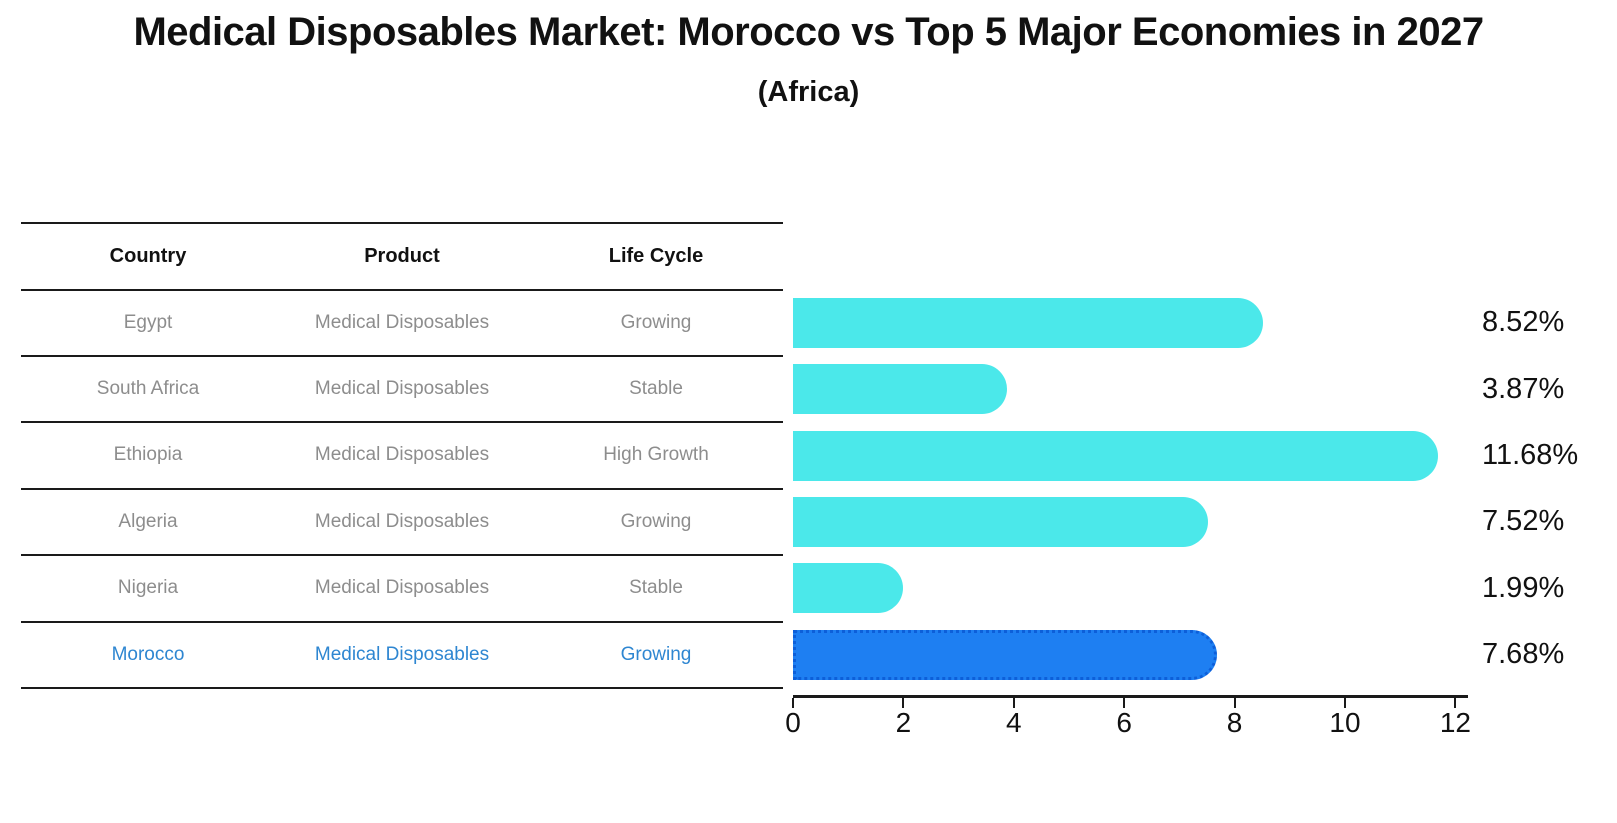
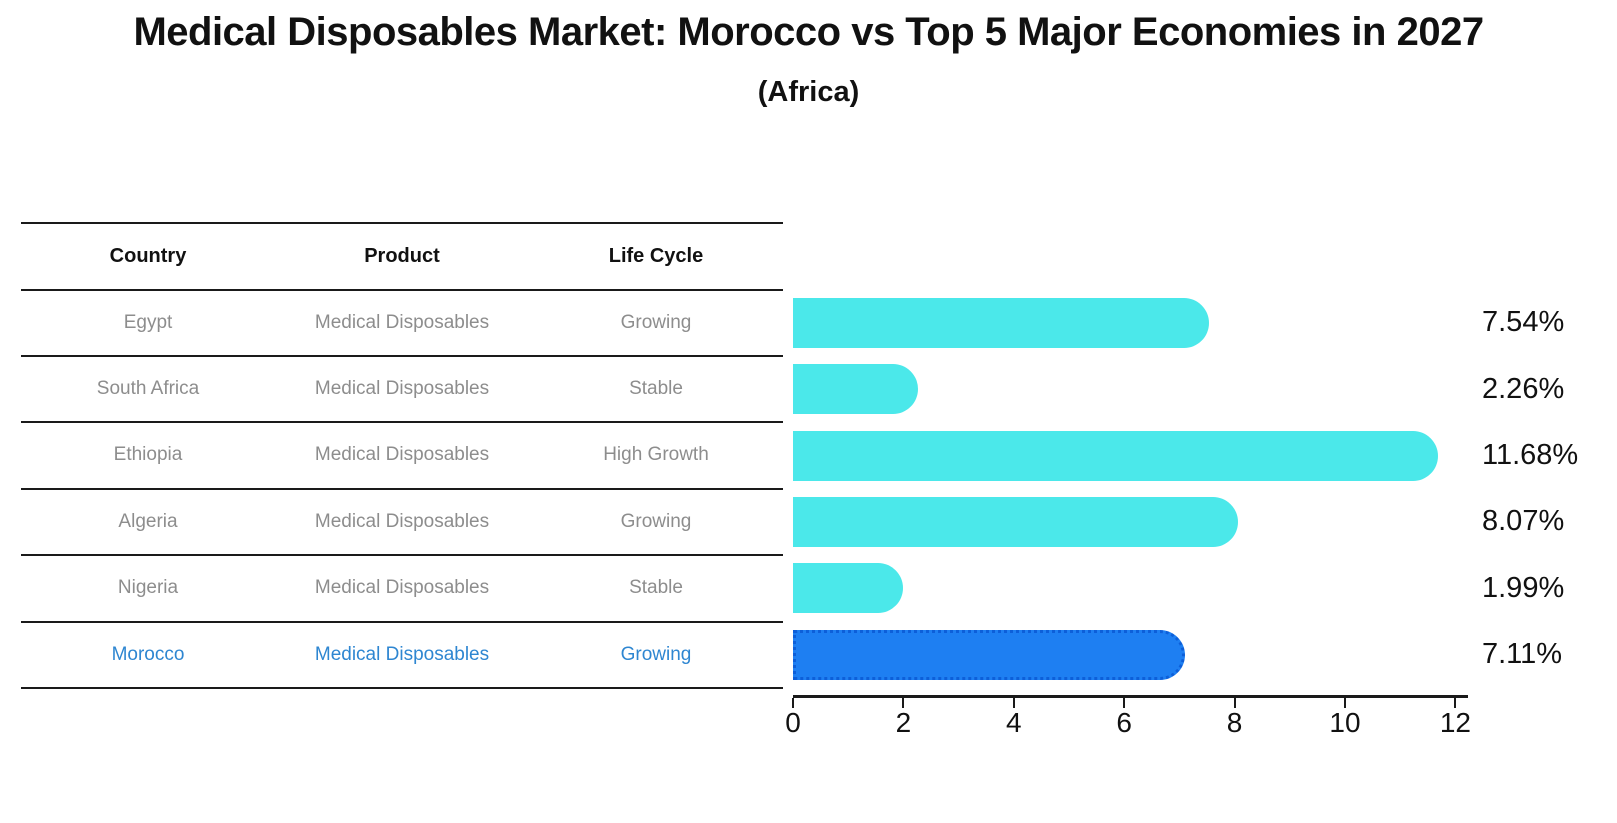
Egypt: 8.52% -> 7.54%
South Africa: 3.87% -> 2.26%
Algeria: 7.52% -> 8.07%
Morocco: 7.68% -> 7.11%
